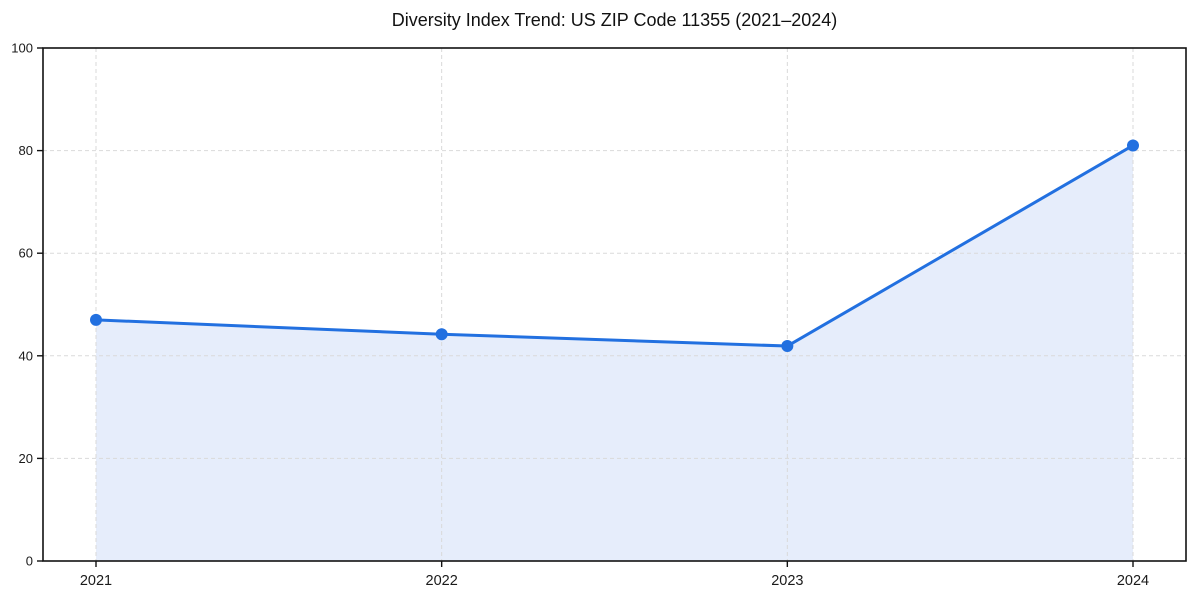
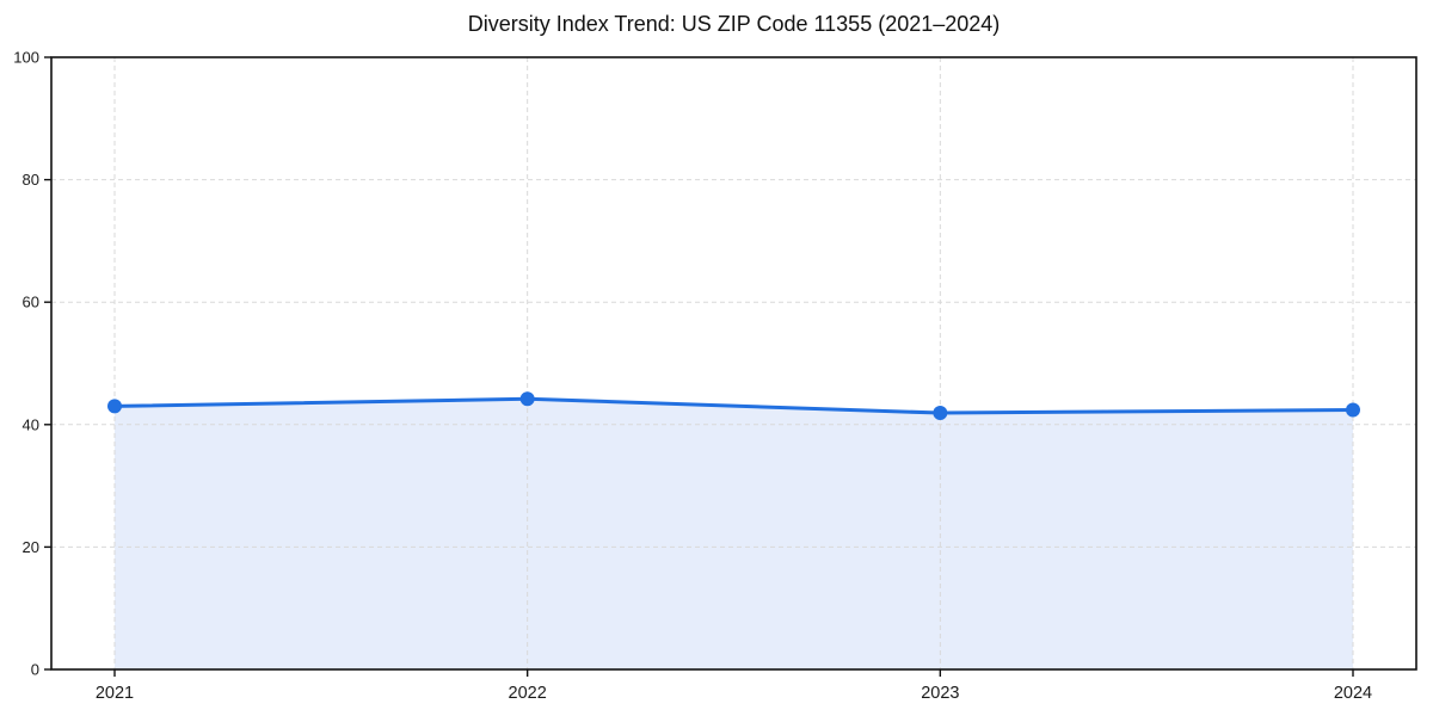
2021: 47 -> 43
2024: 81 -> 42
